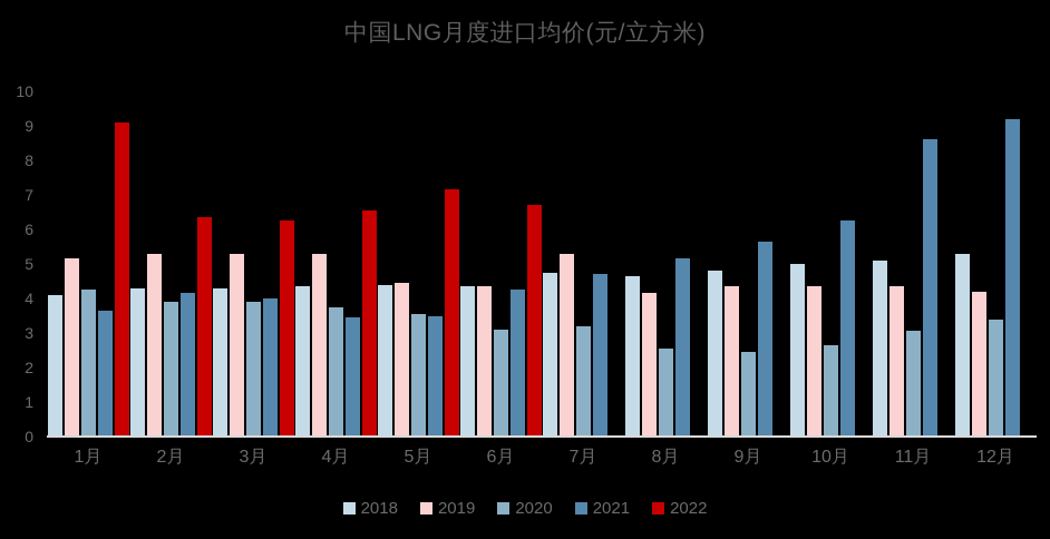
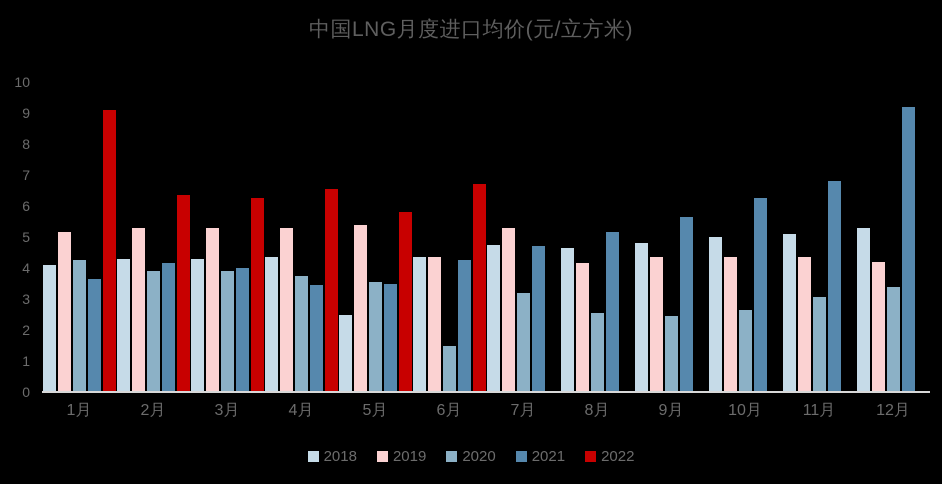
2018/5月: 4.4 -> 2.5
2019/5月: 4.5 -> 5.4
2022/5月: 7.2 -> 5.8
2020/6月: 3.1 -> 1.5
2021/11月: 8.6 -> 6.8
